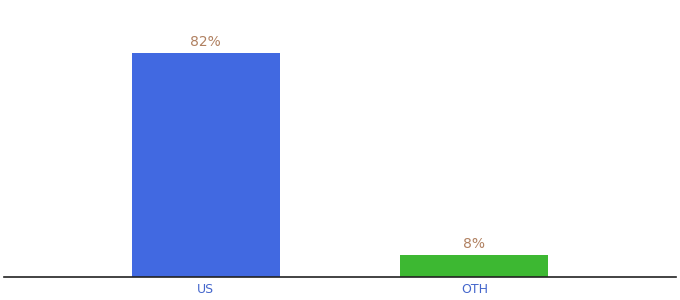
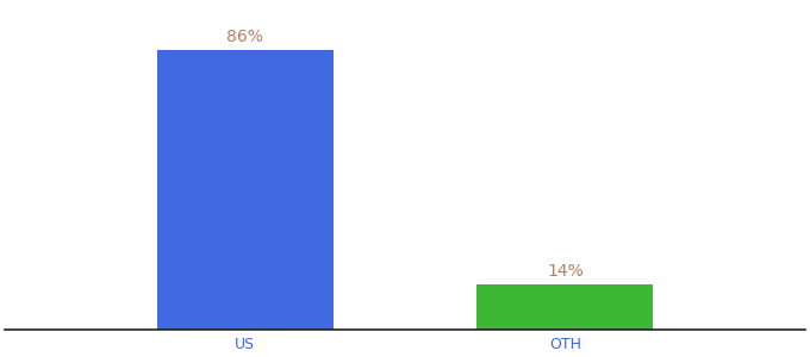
US: 82% -> 86%
OTH: 8% -> 14%
